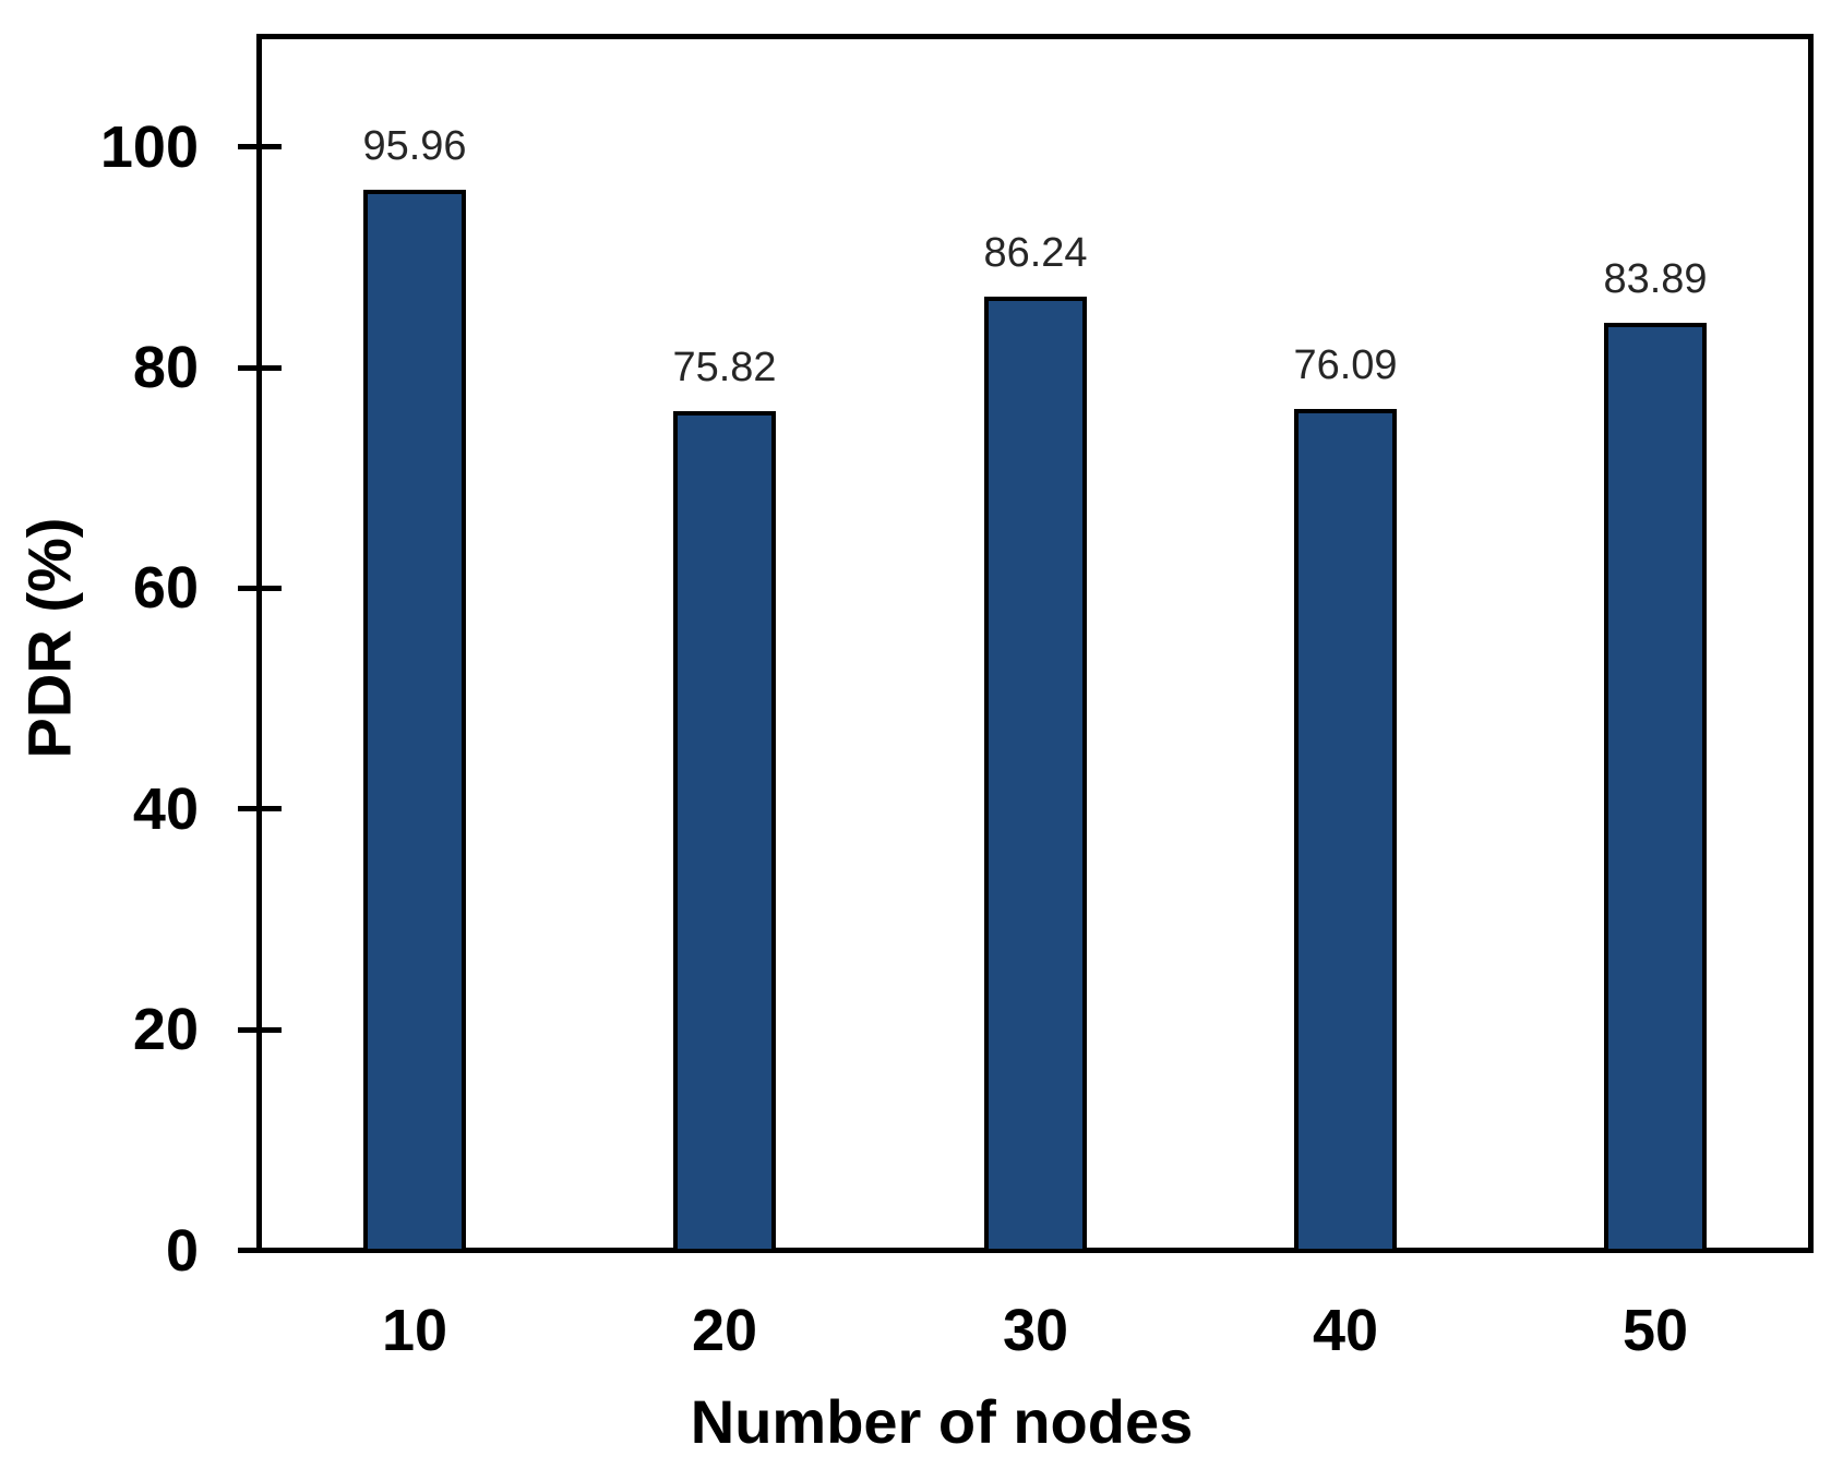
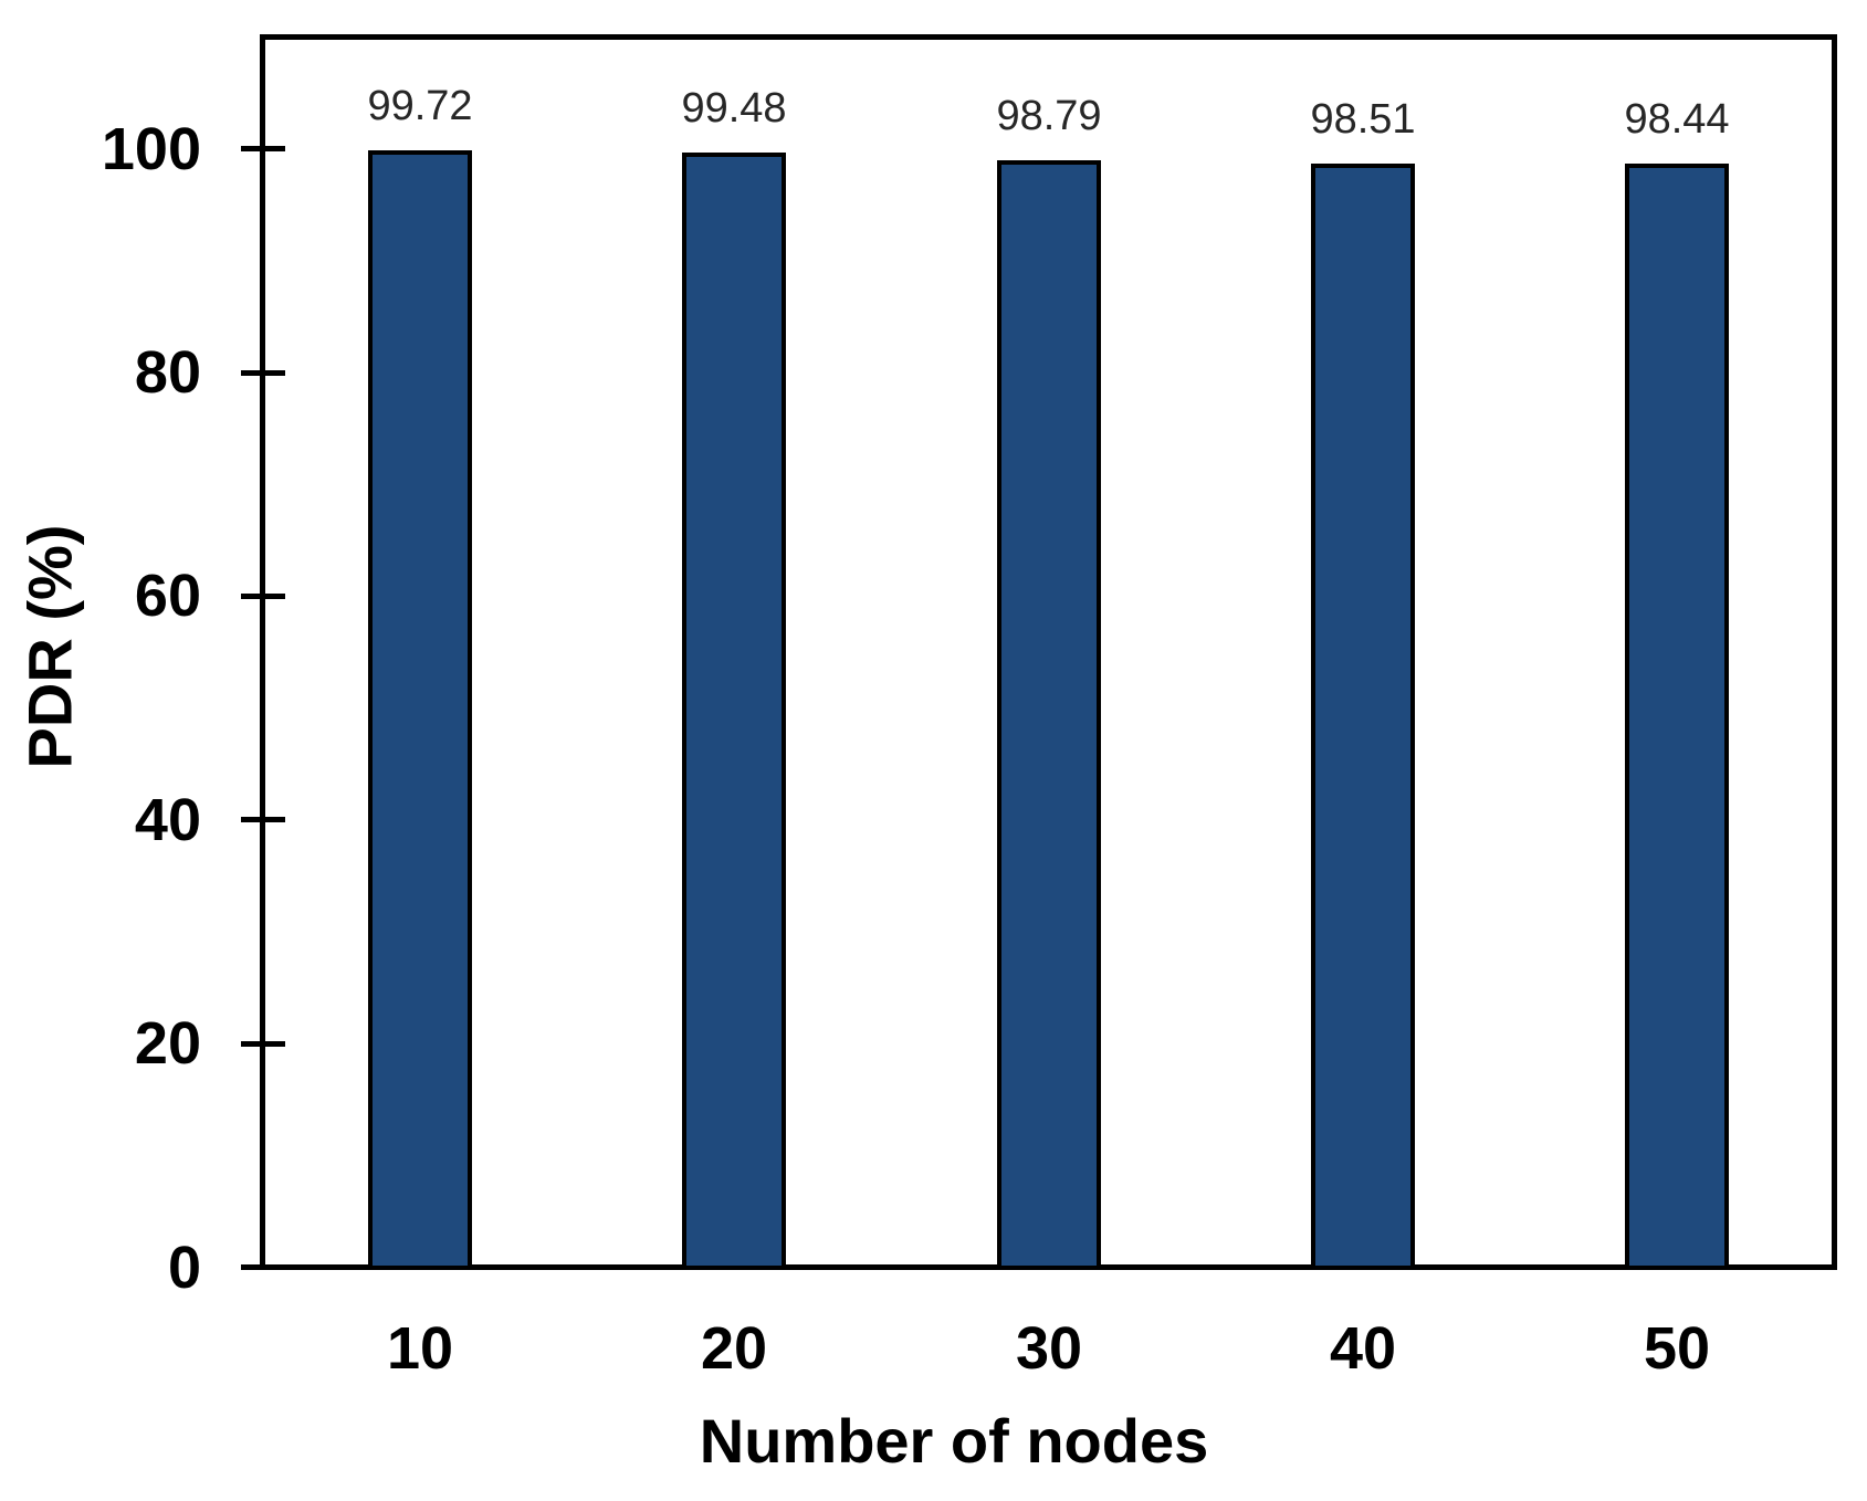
10: 95.96 -> 99.72
20: 75.82 -> 99.48
30: 86.24 -> 98.79
40: 76.09 -> 98.51
50: 83.89 -> 98.44
